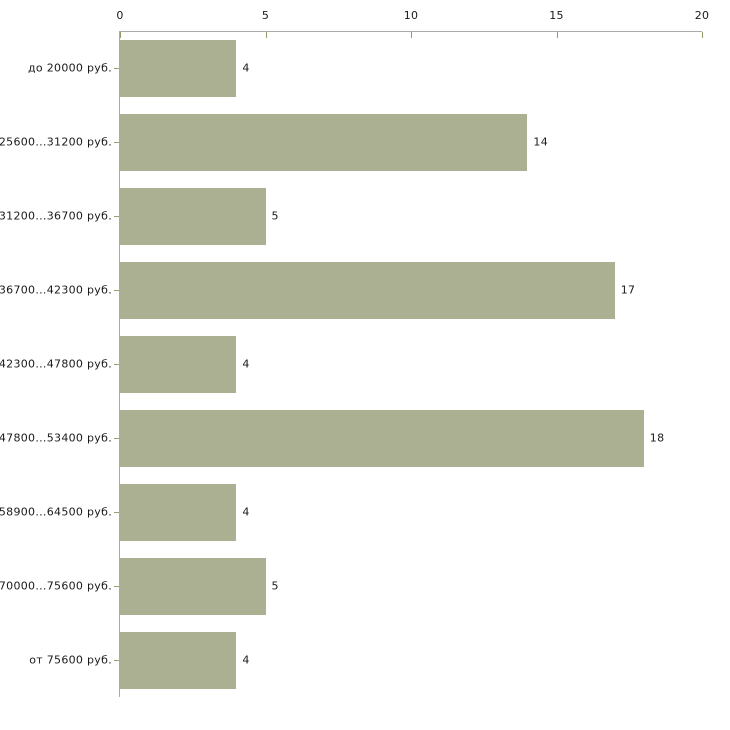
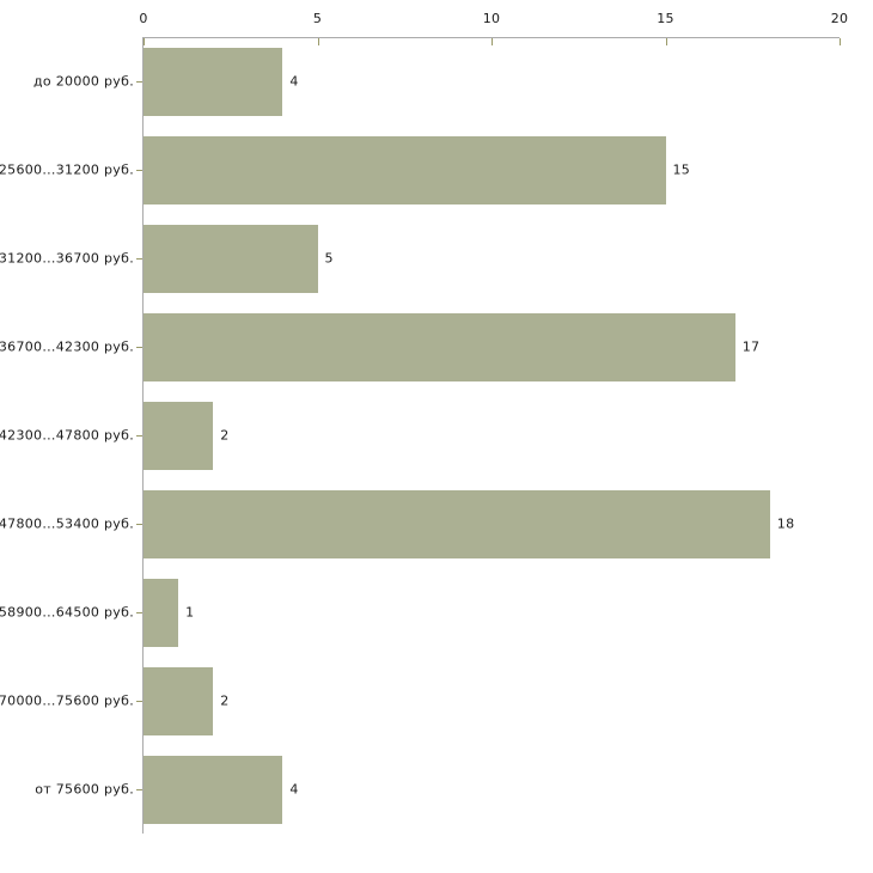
25600...31200 руб.: 14 -> 15
42300...47800 руб.: 4 -> 2
58900...64500 руб.: 4 -> 1
70000...75600 руб.: 5 -> 2
